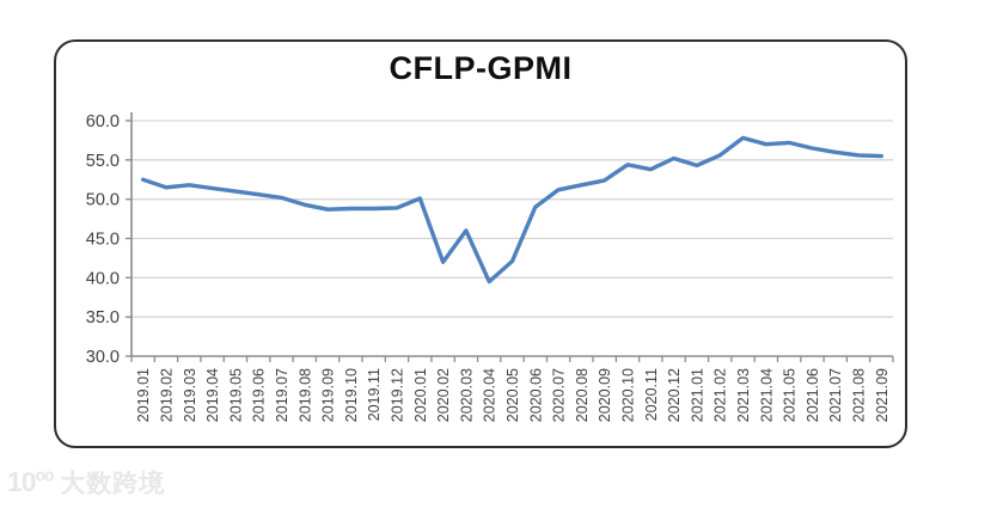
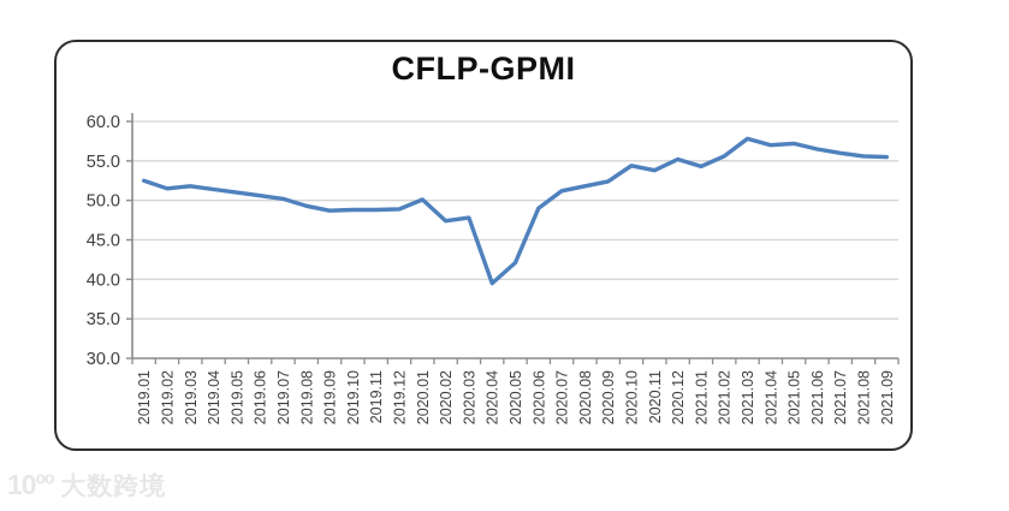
2020.02: 42 -> 47
2020.03: 46 -> 48
